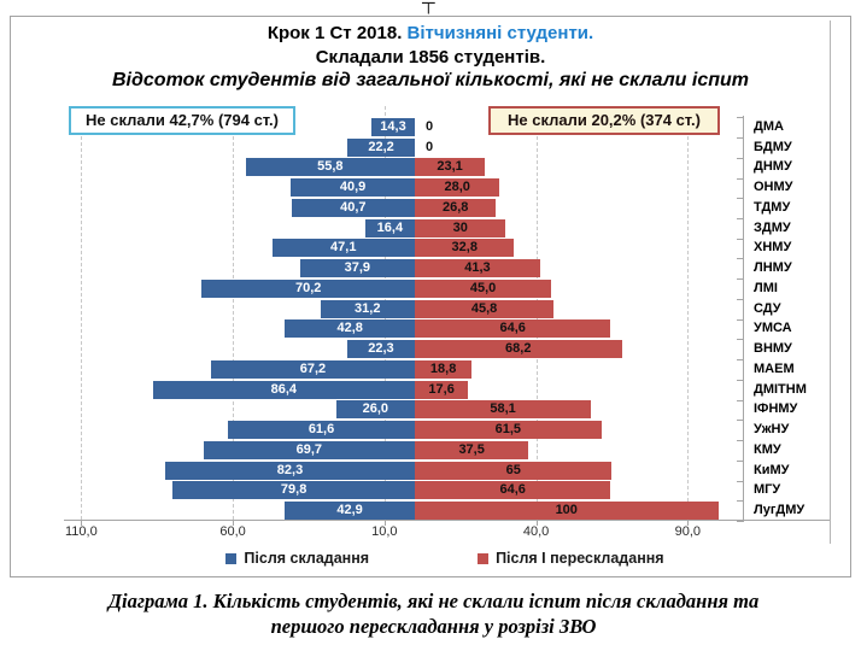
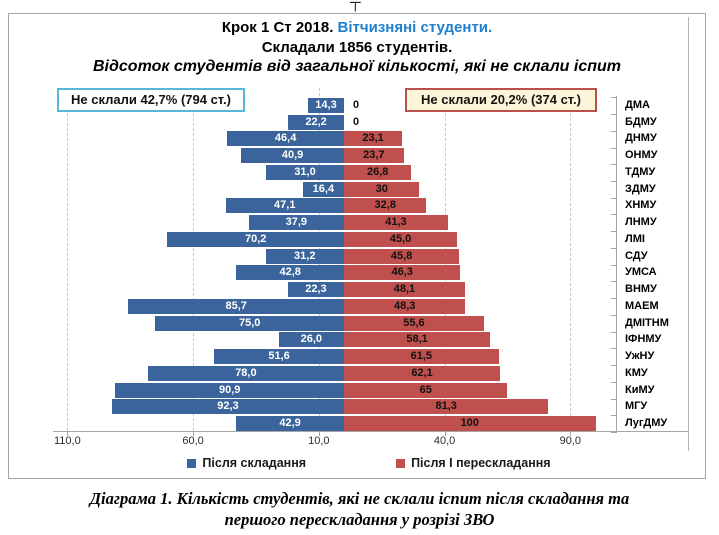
Після складання/ДНМУ: 55,8 -> 46,4
Після І перескладання/ОНМУ: 28,0 -> 23,7
Після складання/ТДМУ: 40,7 -> 31,0
Після І перескладання/УМСА: 64,6 -> 46,3
Після І перескладання/ВНМУ: 68,2 -> 48,1
Після складання/МАЕМ: 67,2 -> 85,7
Після І перескладання/МАЕМ: 18,8 -> 48,3
Після складання/ДМІТНМ: 86,4 -> 75,0
Після І перескладання/ДМІТНМ: 17,6 -> 55,6
Після складання/УжНУ: 61,6 -> 51,6
Після складання/КМУ: 69,7 -> 78,0
Після І перескладання/КМУ: 37,5 -> 62,1
Після складання/КиМУ: 82,3 -> 90,9
Після складання/МГУ: 79,8 -> 92,3
Після І перескладання/МГУ: 64,6 -> 81,3
